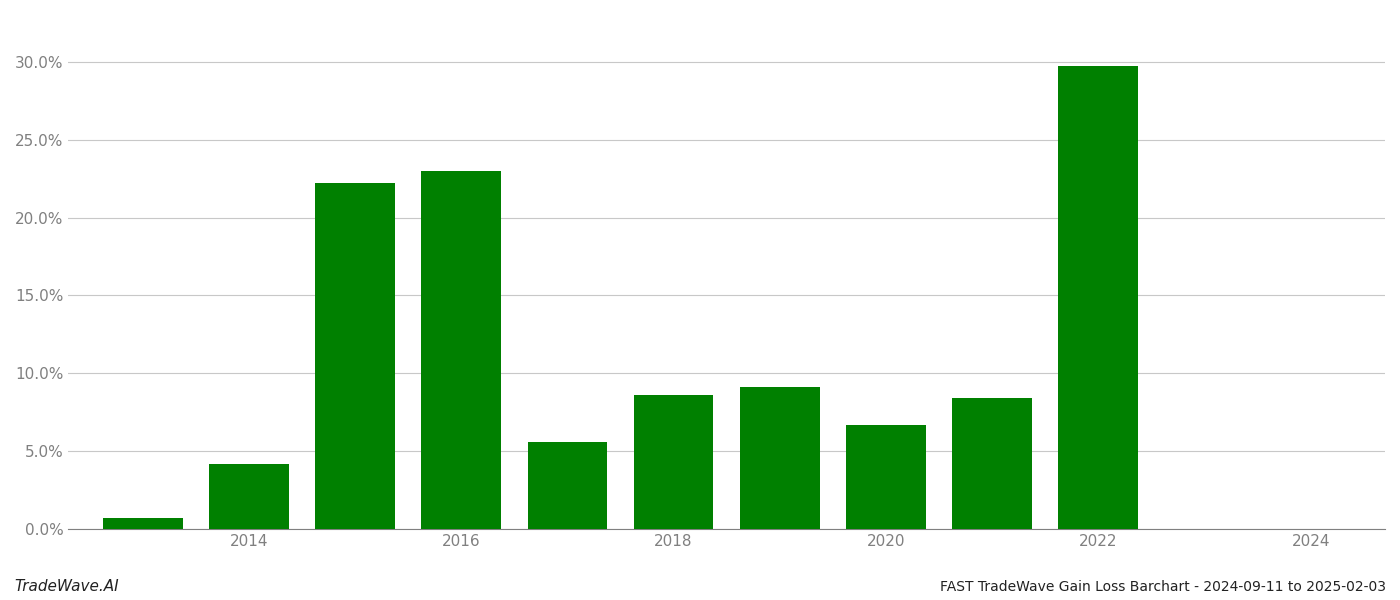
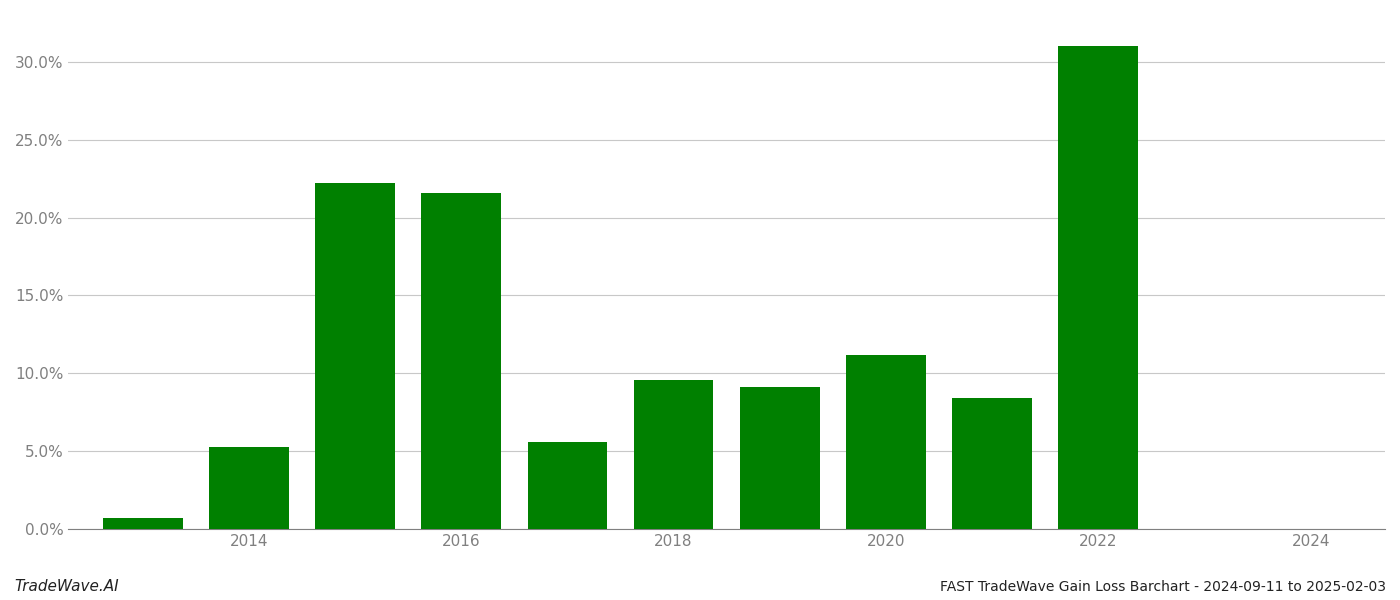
2014: 4.2% -> 5.3%
2016: 23.0% -> 21.6%
2018: 8.6% -> 9.6%
2020: 6.7% -> 11.2%
2022: 29.7% -> 31.0%
